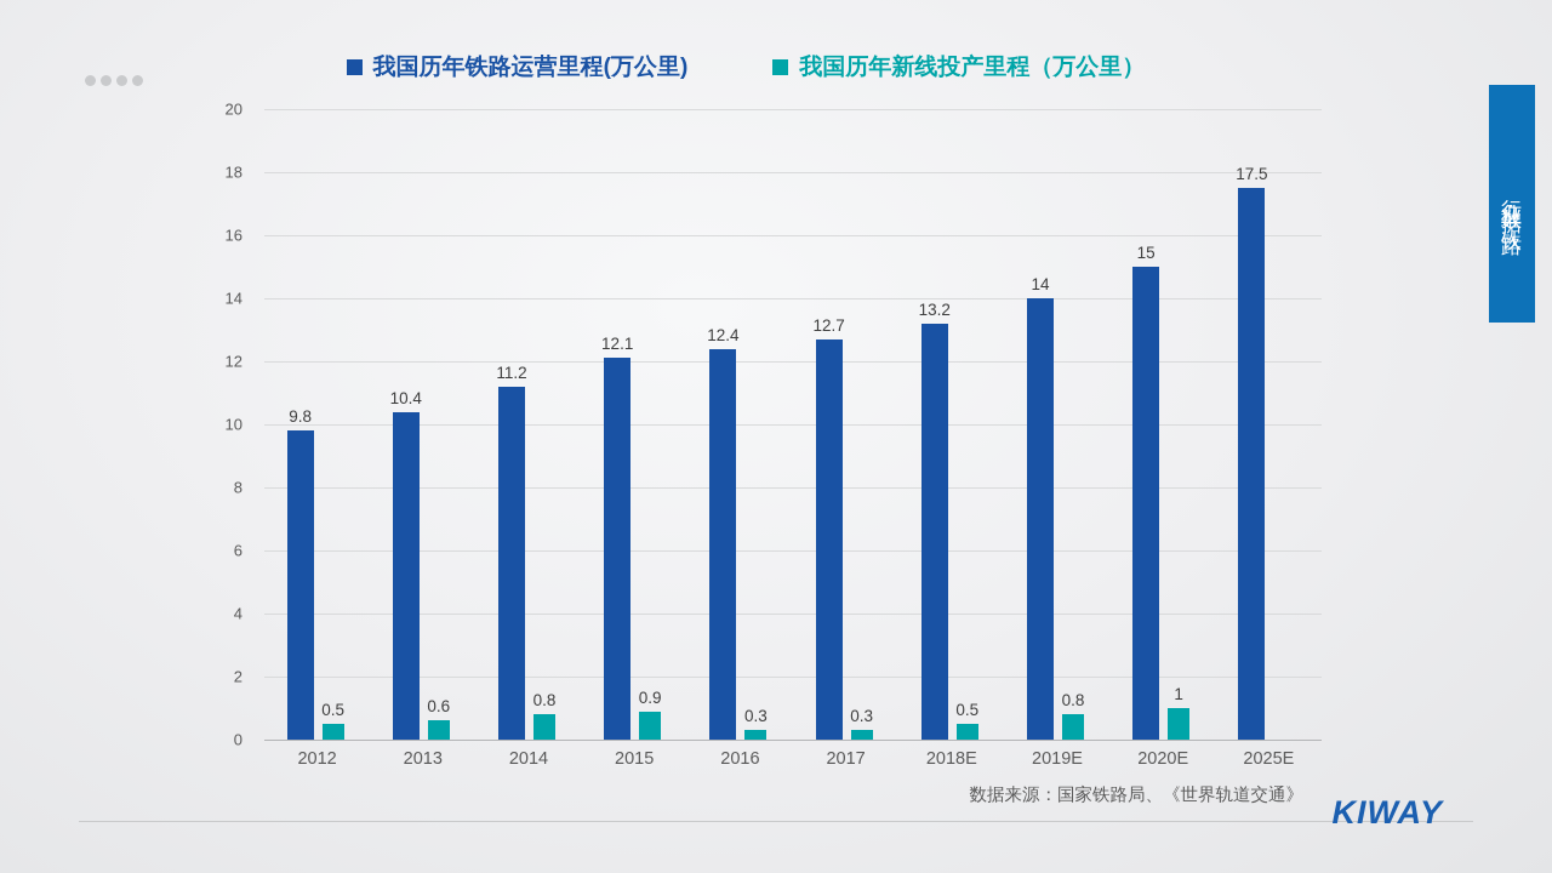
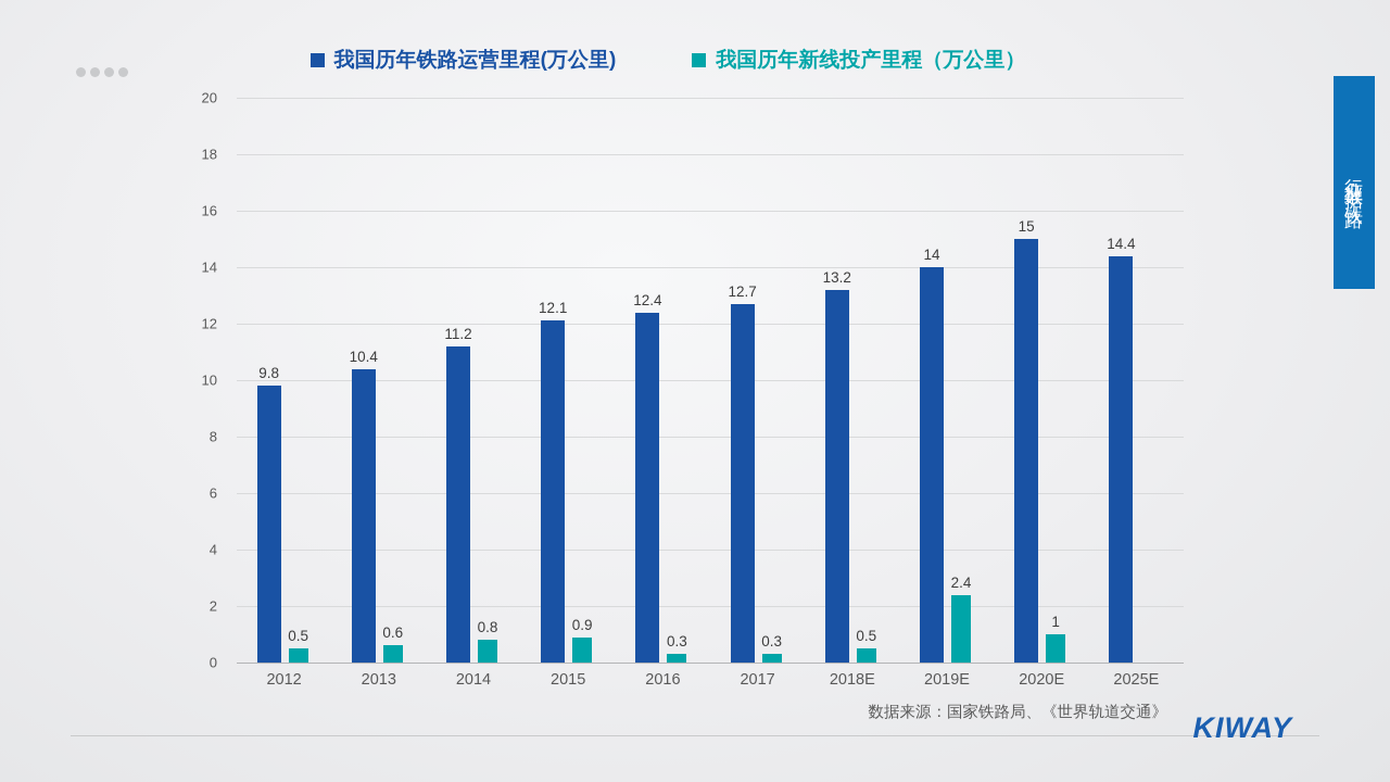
我国历年新线投产里程（万公里）/2019E: 0.8 -> 2.4
我国历年铁路运营里程(万公里)/2025E: 17.5 -> 14.4
